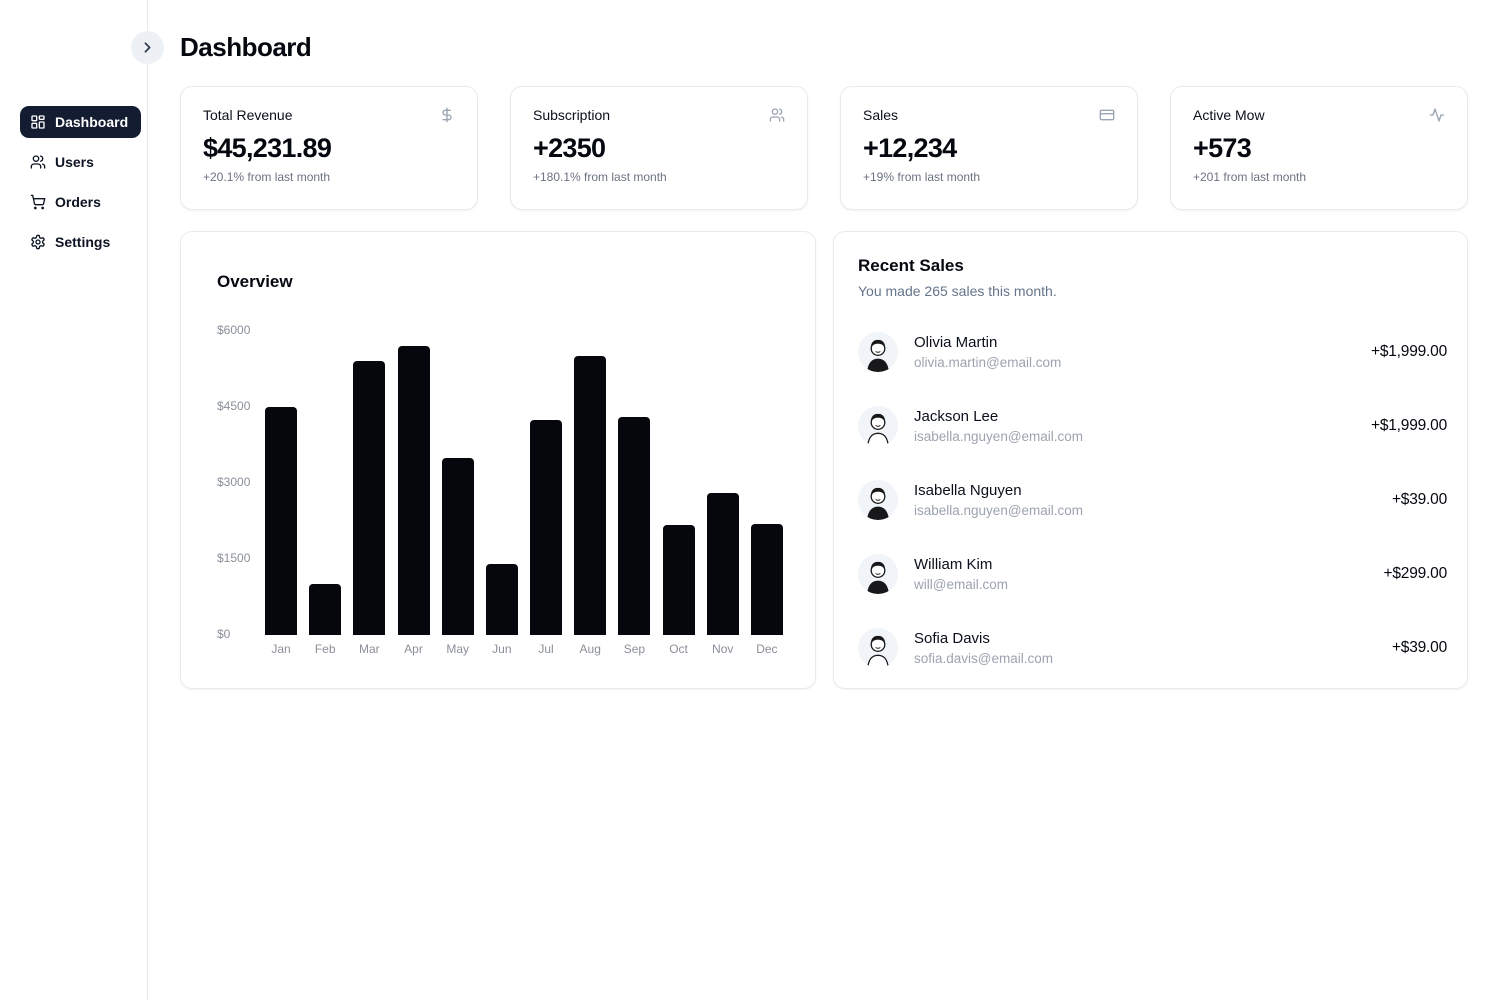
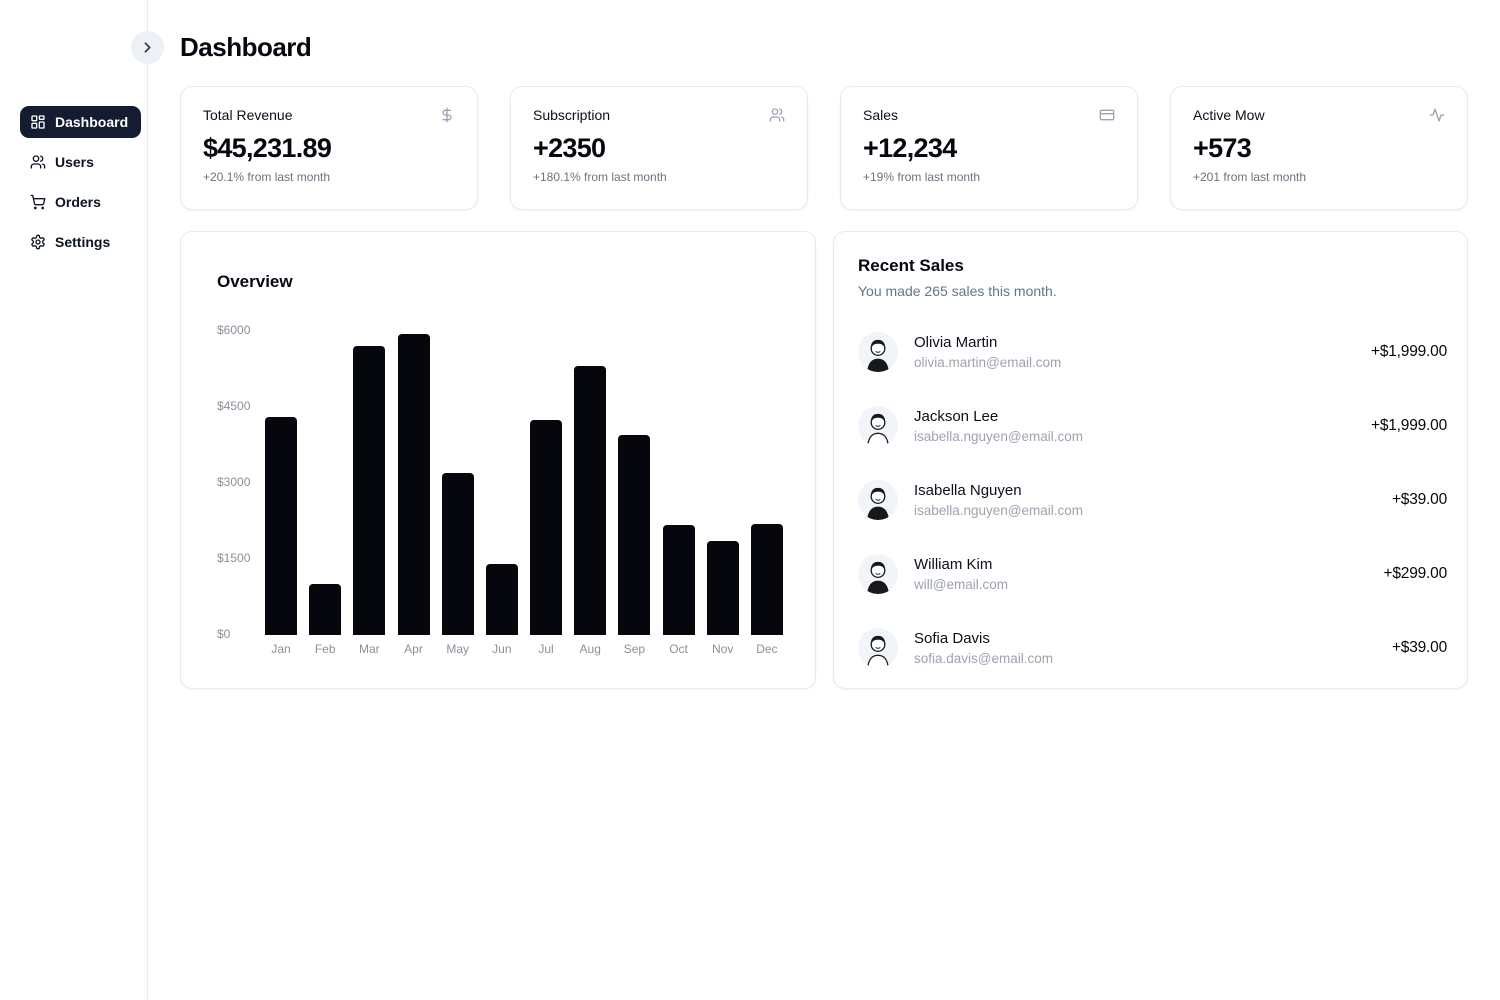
Jan: $4500 -> $4300
Mar: $5400 -> $5700
Apr: $5700 -> $6000
May: $3500 -> $3200
Aug: $5500 -> $5300
Sep: $4300 -> $4000
Nov: $2800 -> $1900
